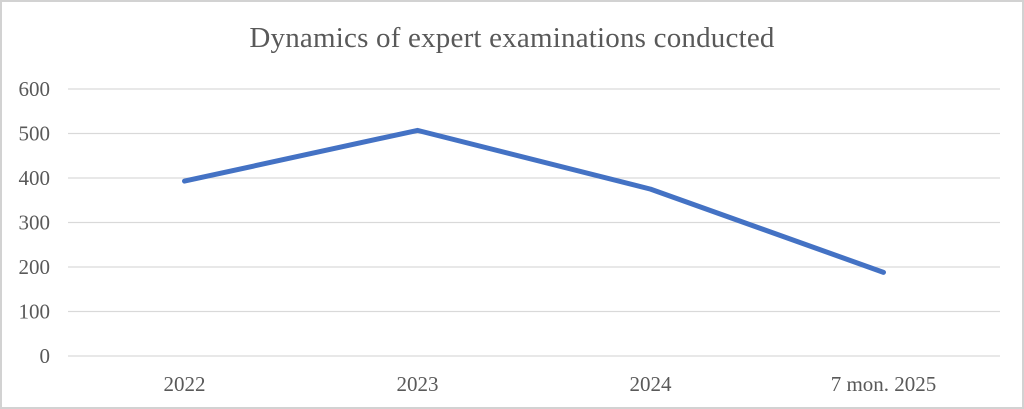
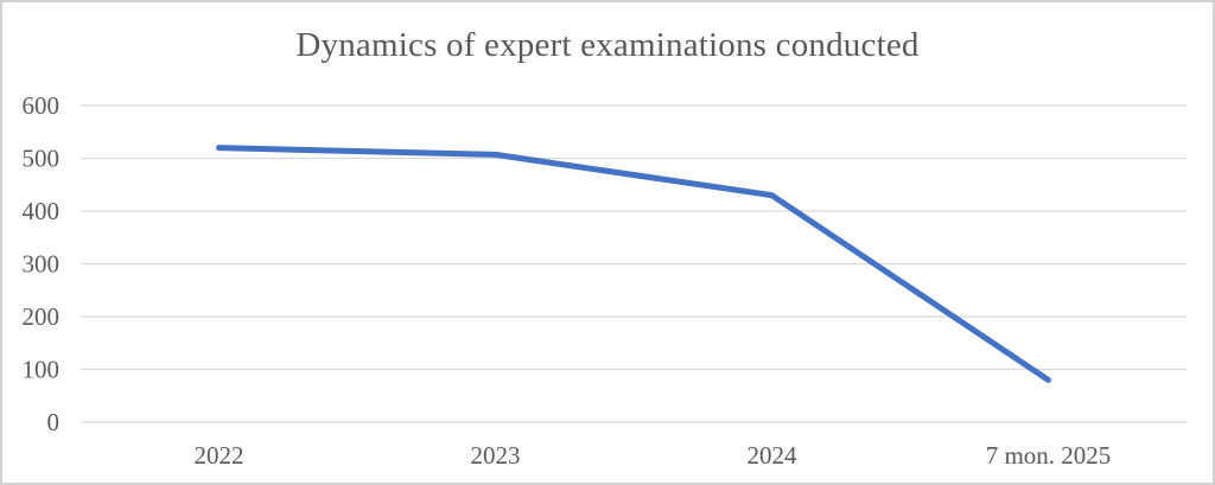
2022: 390 -> 520
2024: 380 -> 430
7 mon. 2025: 190 -> 80
